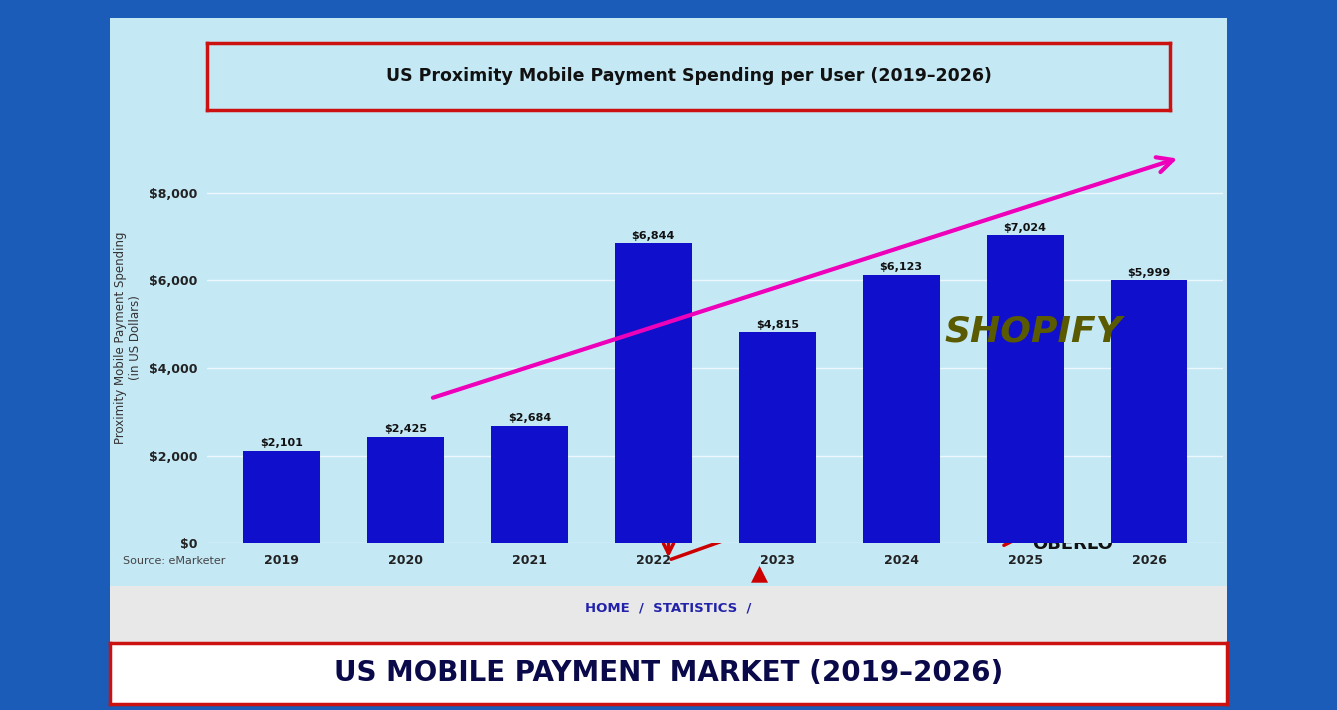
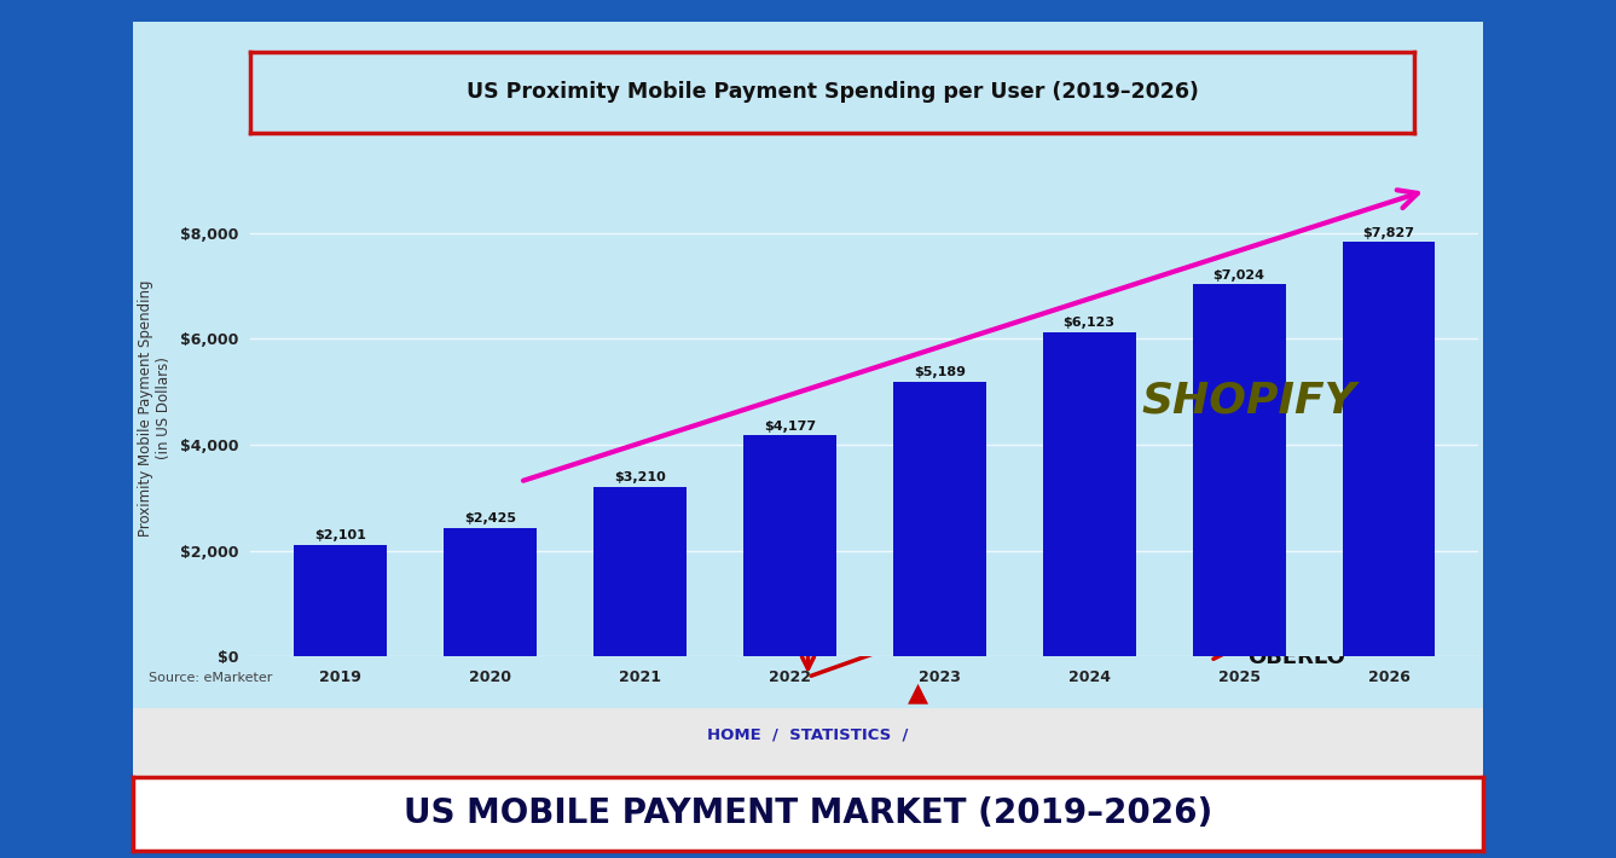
2021: $2,684 -> $3,210
2022: $6,844 -> $4,177
2023: $4,815 -> $5,189
2026: $5,999 -> $7,827
